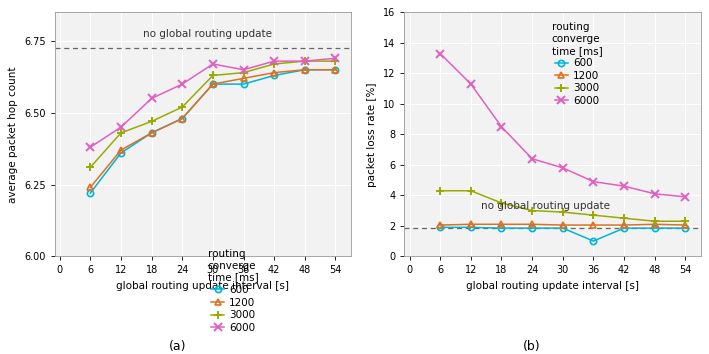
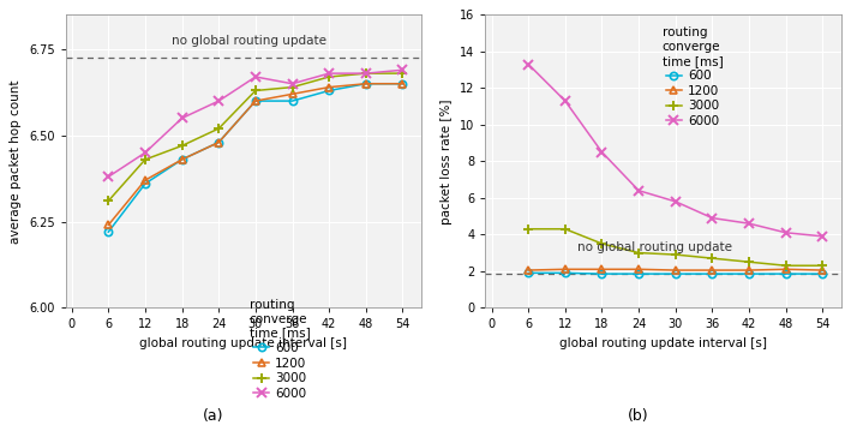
600/36: 1.0 -> 1.9
